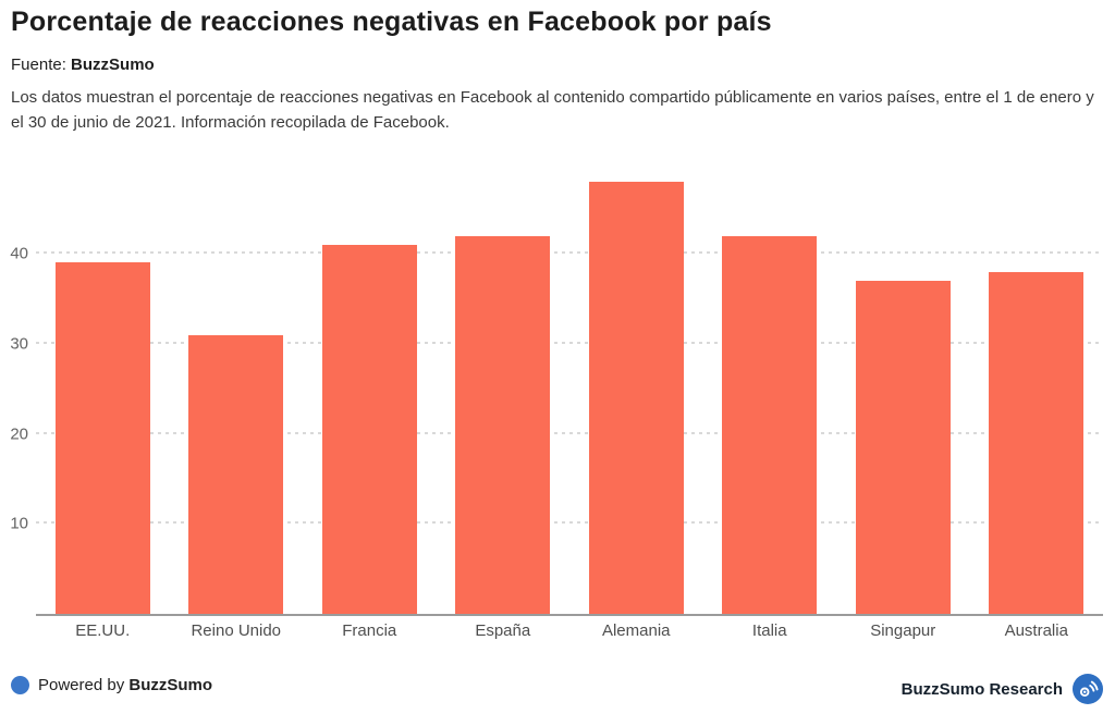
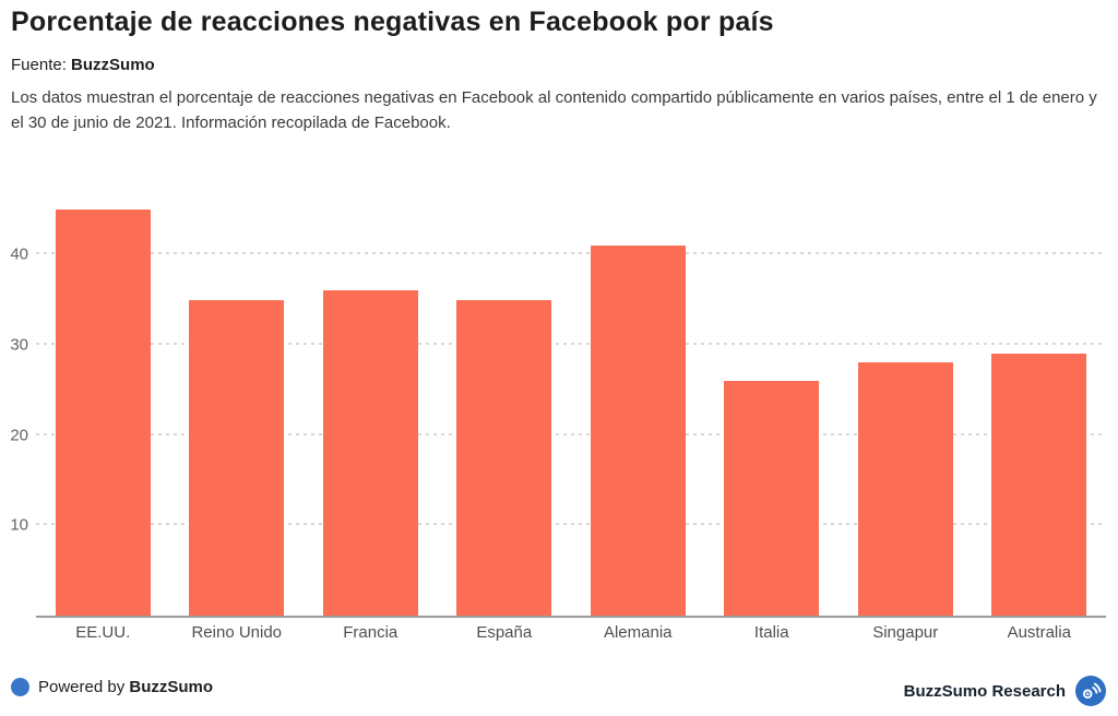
EE.UU.: 39 -> 45
Reino Unido: 31 -> 35
Francia: 41 -> 36
España: 42 -> 35
Alemania: 48 -> 41
Italia: 42 -> 26
Singapur: 37 -> 28
Australia: 38 -> 29
